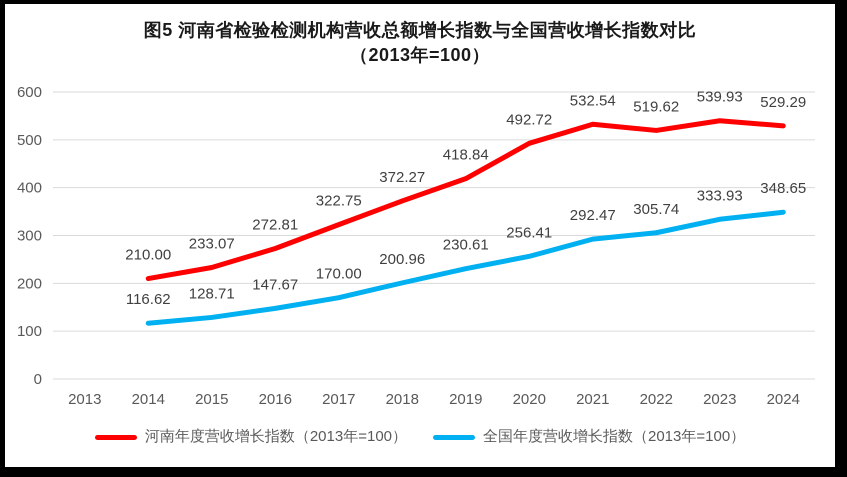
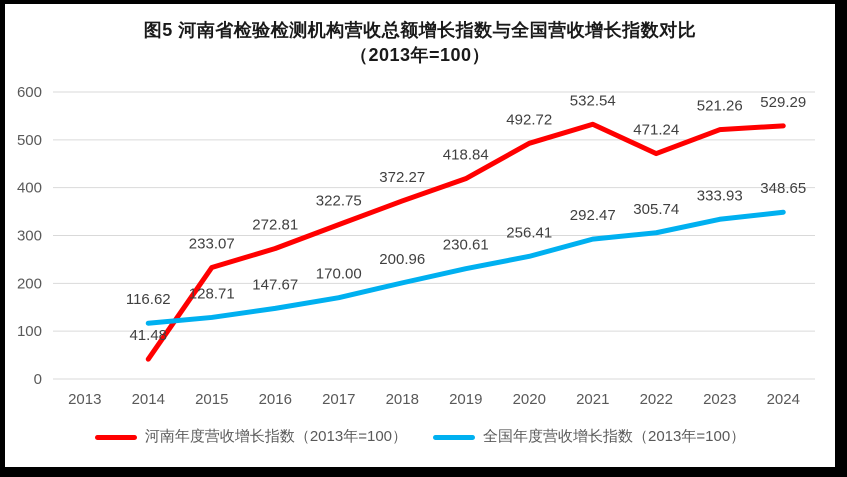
河南年度营收增长指数（2013年=100）/2014: 210.00 -> 41.48
河南年度营收增长指数（2013年=100）/2022: 519.62 -> 471.24
河南年度营收增长指数（2013年=100）/2023: 539.93 -> 521.26
